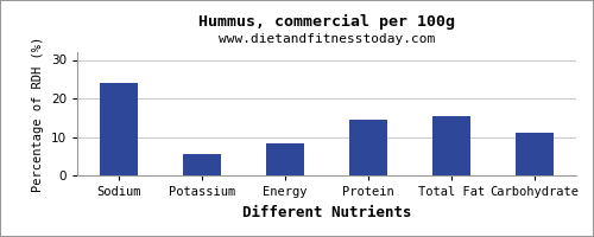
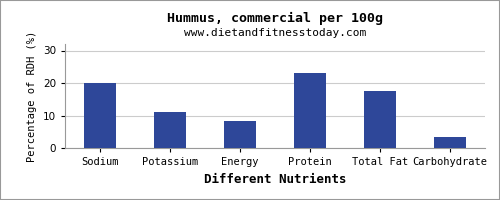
Sodium: 24.0 -> 20.0
Potassium: 5.5 -> 11.0
Protein: 14.5 -> 23.0
Total Fat: 15.5 -> 17.5
Carbohydrate: 11.0 -> 3.5
